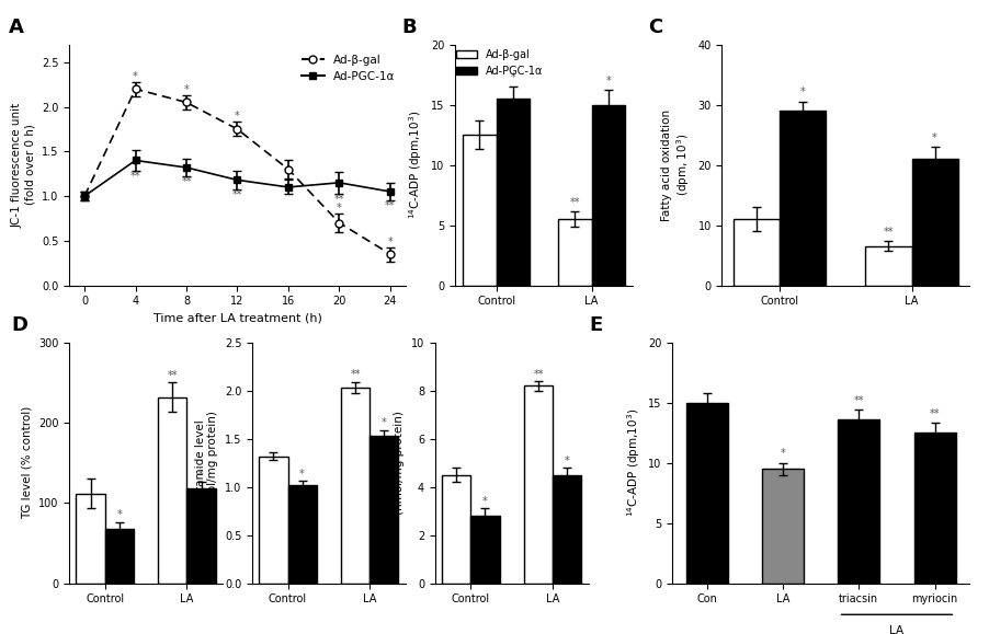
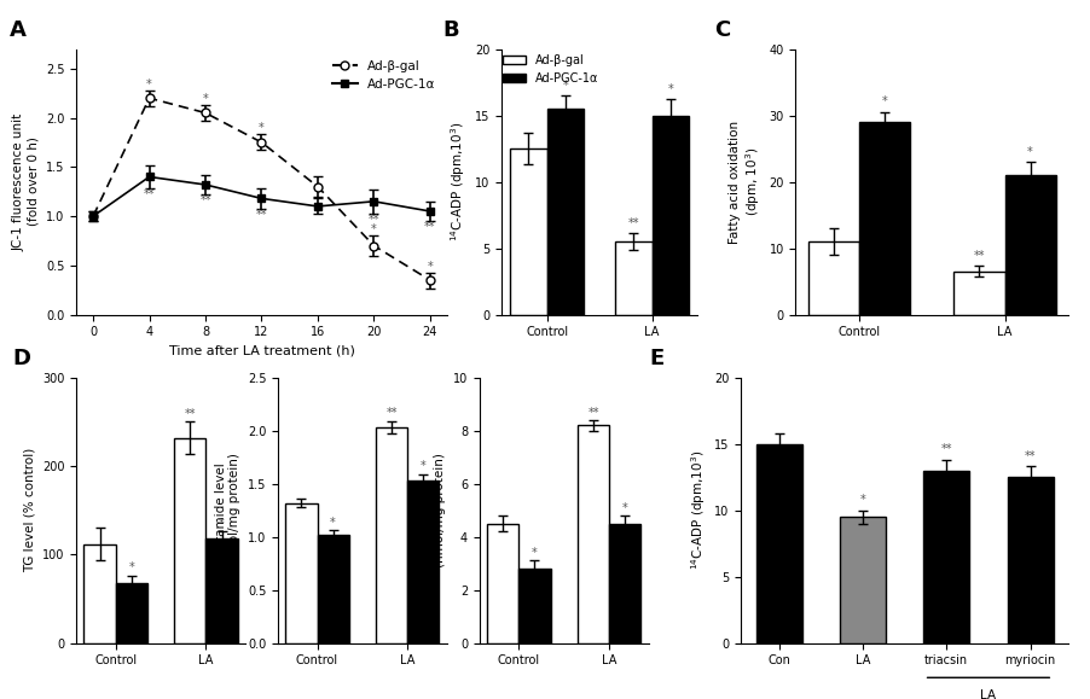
triacsin: 13.6 -> 13.0
